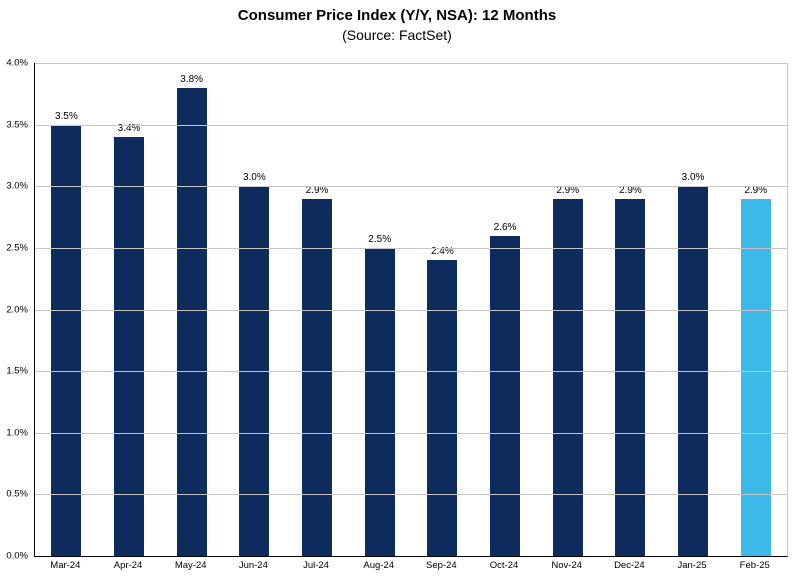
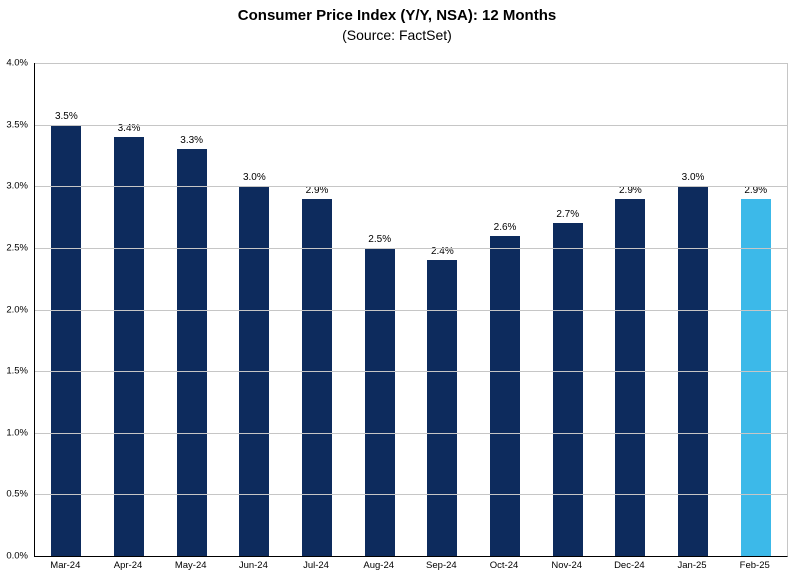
May-24: 3.8% -> 3.3%
Nov-24: 2.9% -> 2.7%
